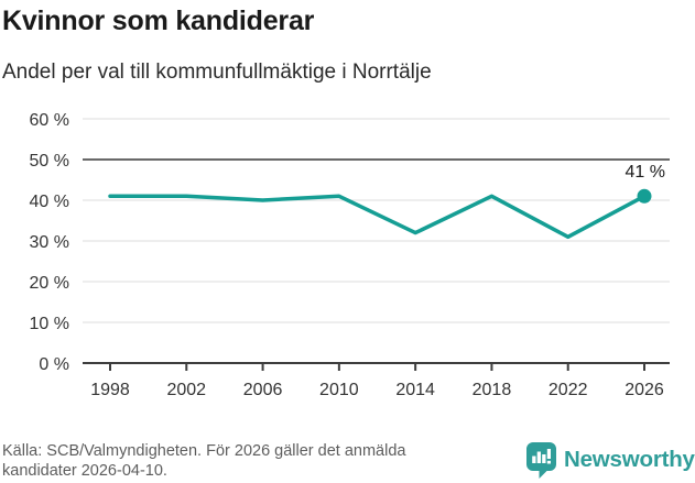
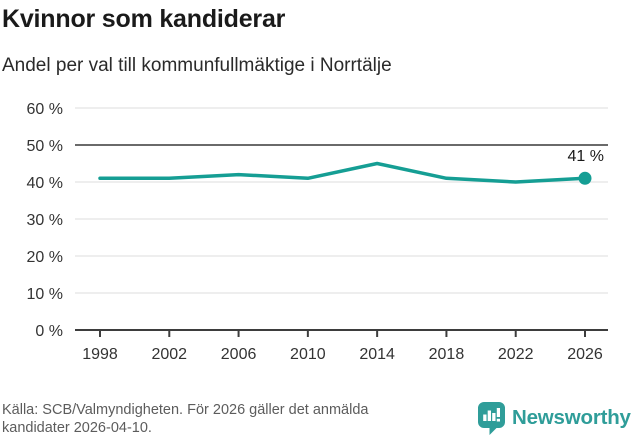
2006: 40% -> 42%
2014: 32% -> 45%
2022: 31% -> 40%
